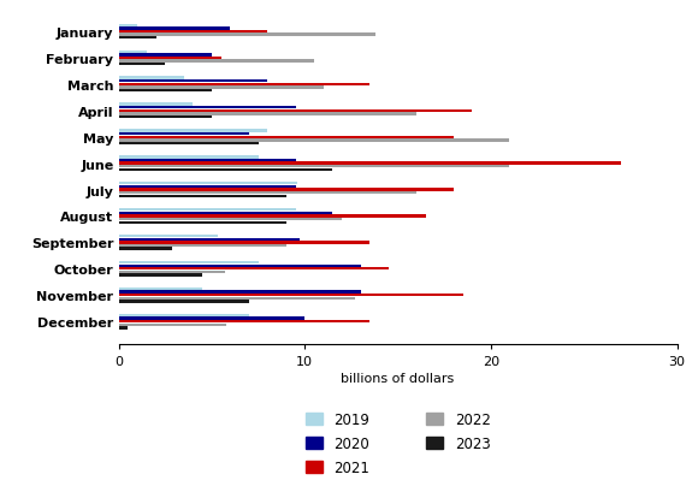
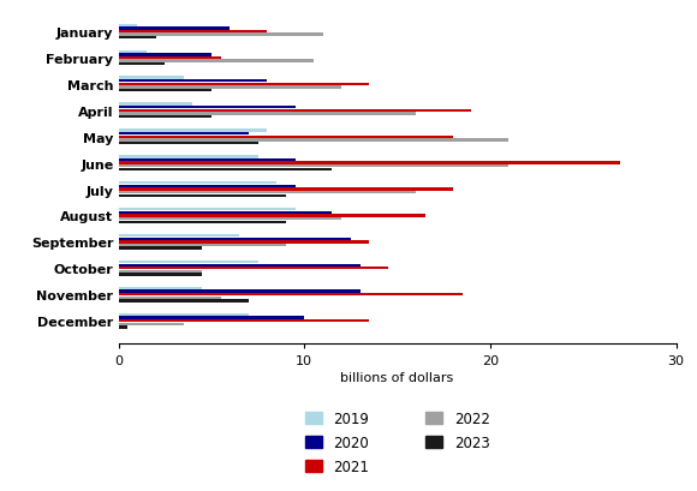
2022/January: 13.8 -> 11.0
2022/March: 11.0 -> 12.0
2019/July: 9.6 -> 8.5
2019/September: 5.3 -> 6.5
2020/September: 9.7 -> 12.5
2023/September: 2.9 -> 4.5
2022/October: 5.7 -> 4.5
2022/November: 12.7 -> 5.5
2022/December: 5.8 -> 3.5
